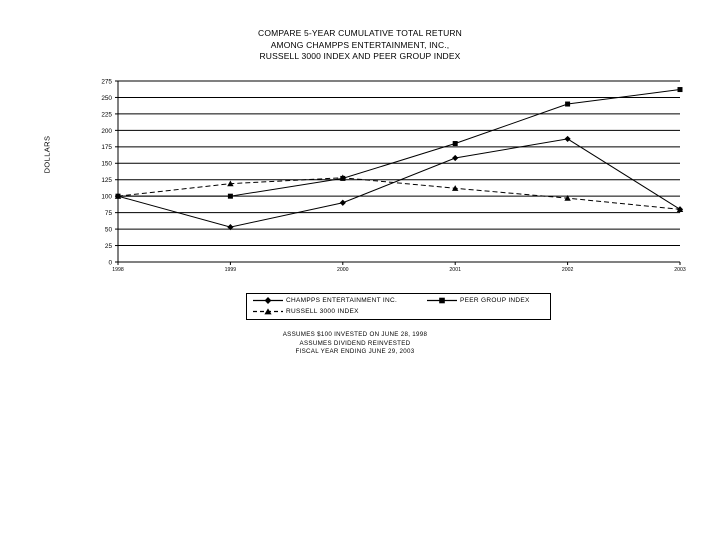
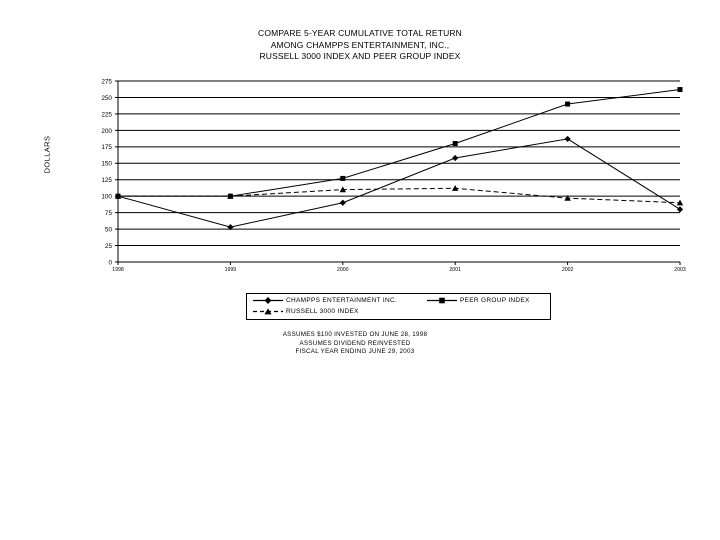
RUSSELL 3000 INDEX/1999: 120 -> 100
RUSSELL 3000 INDEX/2000: 130 -> 110
RUSSELL 3000 INDEX/2003: 80 -> 90
